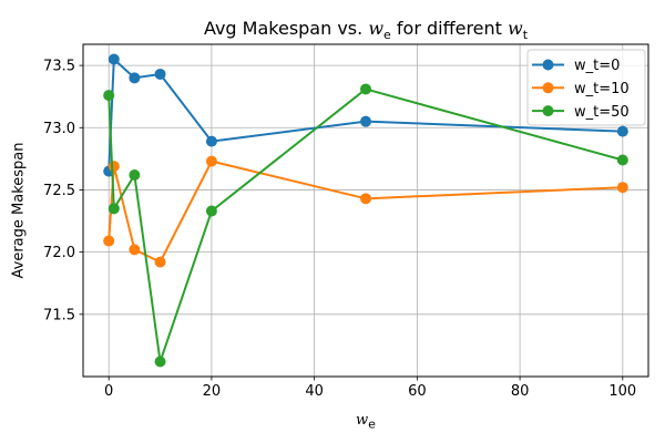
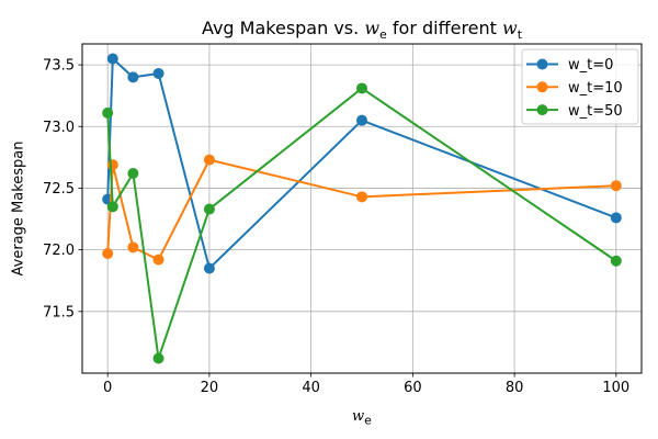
w_t=0/0: 72.65 -> 72.41
w_t=10/0: 72.09 -> 71.97
w_t=50/0: 73.26 -> 73.11
w_t=0/20: 72.89 -> 71.85
w_t=0/100: 72.97 -> 72.26
w_t=50/100: 72.74 -> 71.91
